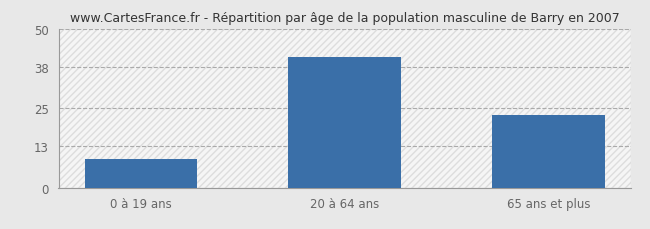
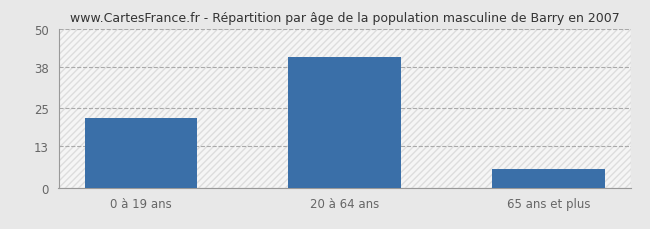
0 à 19 ans: 9 -> 22
65 ans et plus: 23 -> 6
